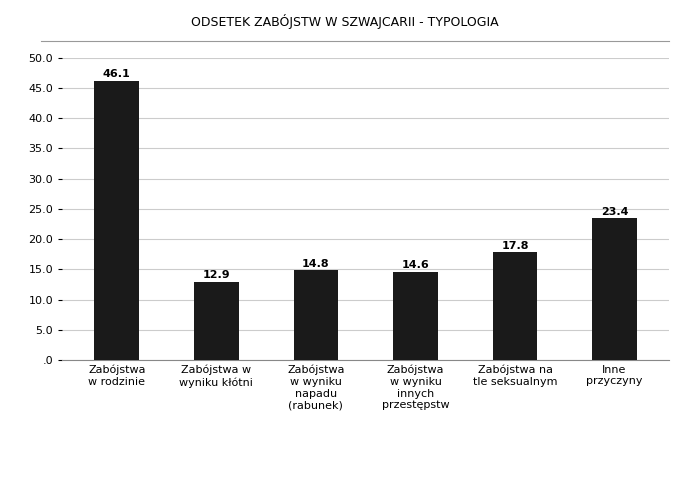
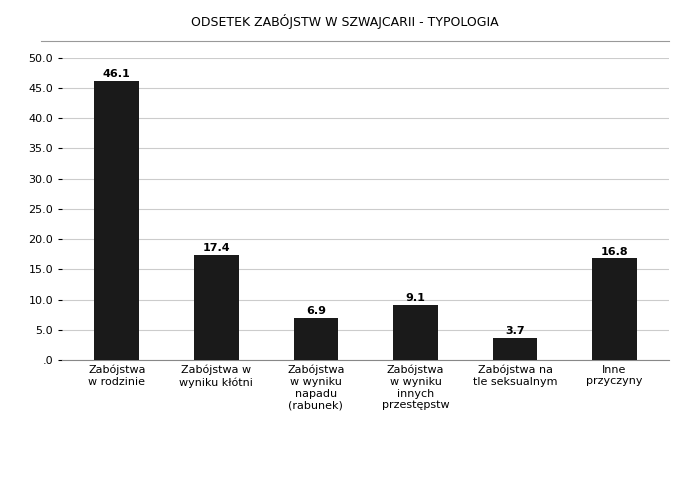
Zabójstwa w wyniku kłótni: 12.9 -> 17.4
Zabójstwa w wyniku napadu (rabunek): 14.8 -> 6.9
Zabójstwa w wyniku innych przestępstw: 14.6 -> 9.1
Zabójstwa na tle seksualnym: 17.8 -> 3.7
Inne przyczyny: 23.4 -> 16.8
